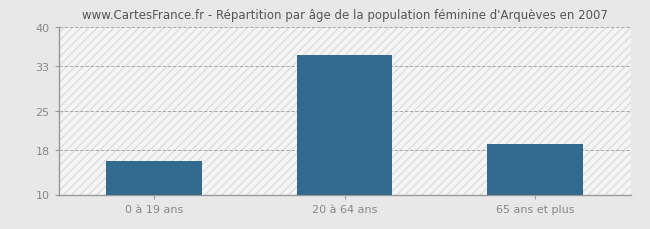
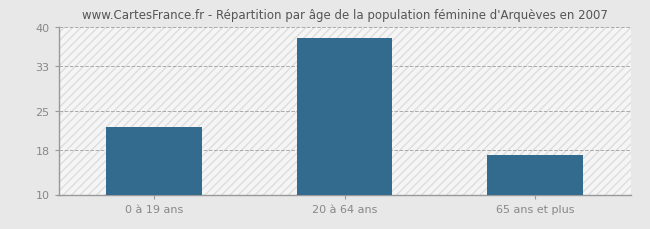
0 à 19 ans: 16 -> 22
20 à 64 ans: 35 -> 38
65 ans et plus: 19 -> 17
